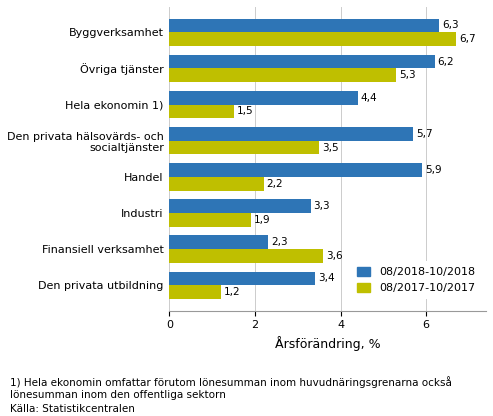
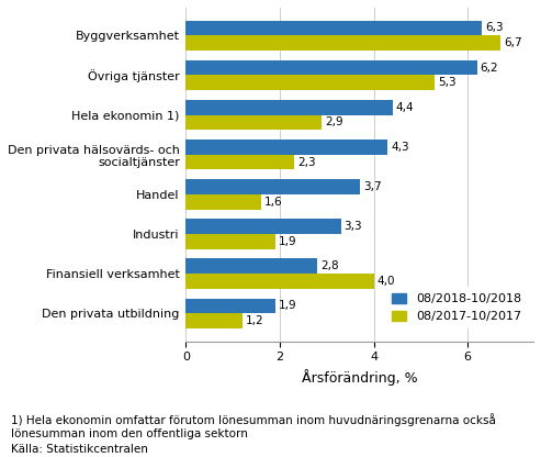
08/2017-10/2017/Hela ekonomin 1): 1,5 -> 2,9
08/2018-10/2018/Den privata hälsovärds- och socialtjänster: 5,7 -> 4,3
08/2017-10/2017/Den privata hälsovärds- och socialtjänster: 3,5 -> 2,3
08/2018-10/2018/Handel: 5,9 -> 3,7
08/2017-10/2017/Handel: 2,2 -> 1,6
08/2018-10/2018/Finansiell verksamhet: 2,3 -> 2,8
08/2017-10/2017/Finansiell verksamhet: 3,6 -> 4,0
08/2018-10/2018/Den privata utbildning: 3,4 -> 1,9
